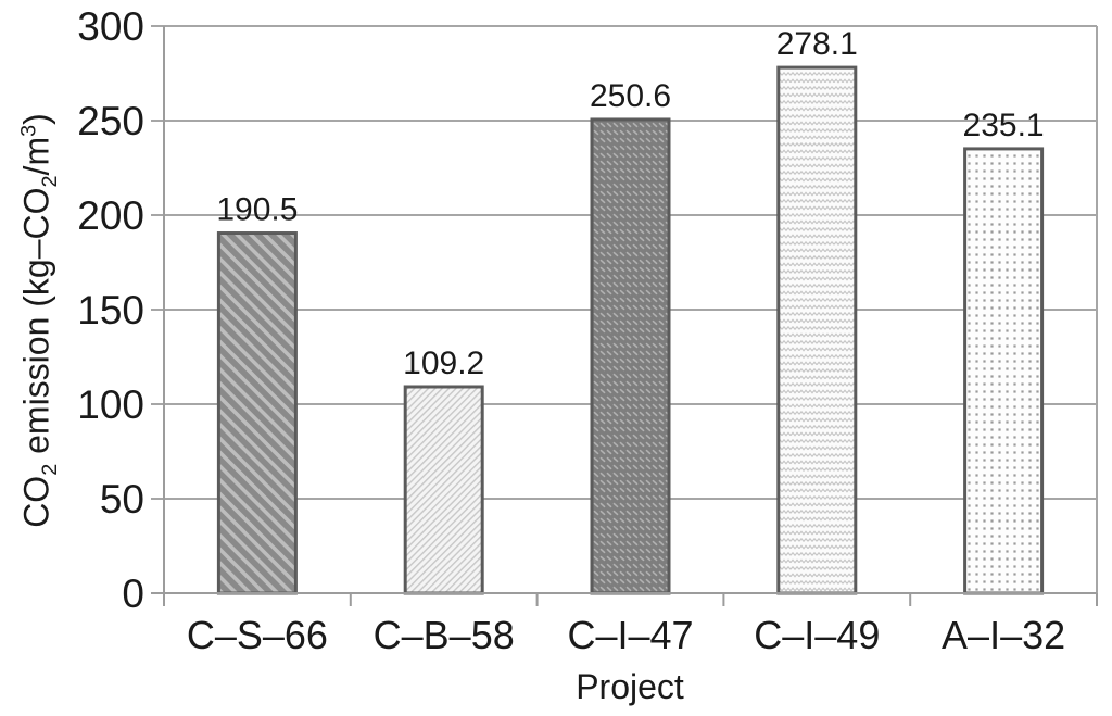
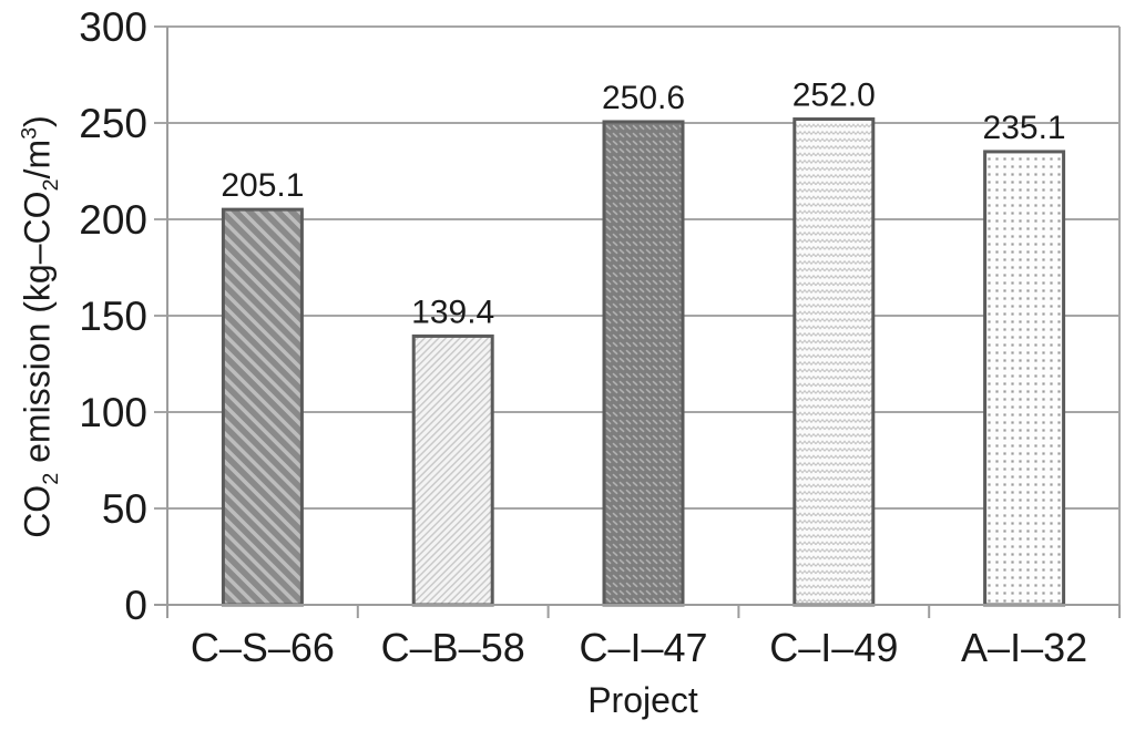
C–S–66: 190.5 -> 205.1
C–B–58: 109.2 -> 139.4
C–I–49: 278.1 -> 252.0
